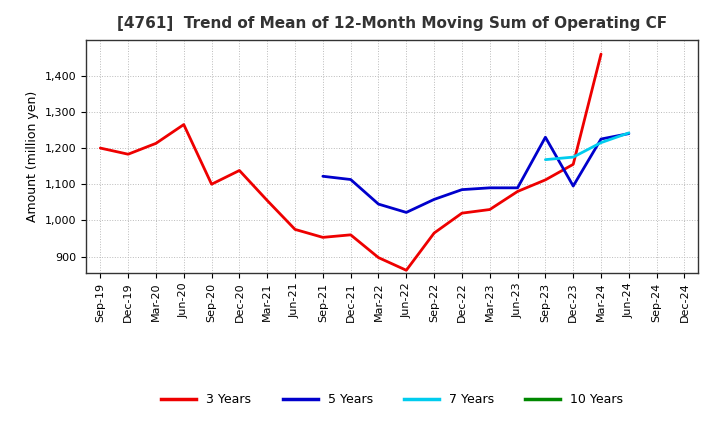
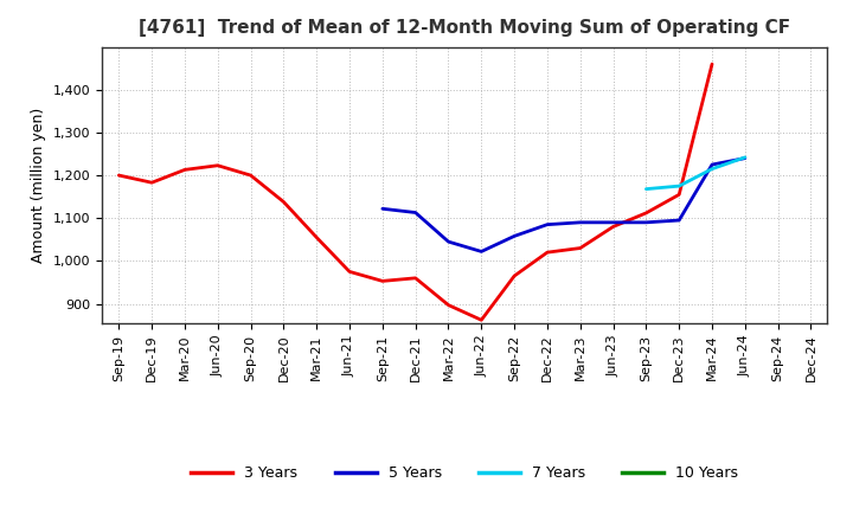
3 Years/Jun-20: 1,265 -> 1,223
3 Years/Sep-20: 1,100 -> 1,200
5 Years/Sep-23: 1,230 -> 1,090
